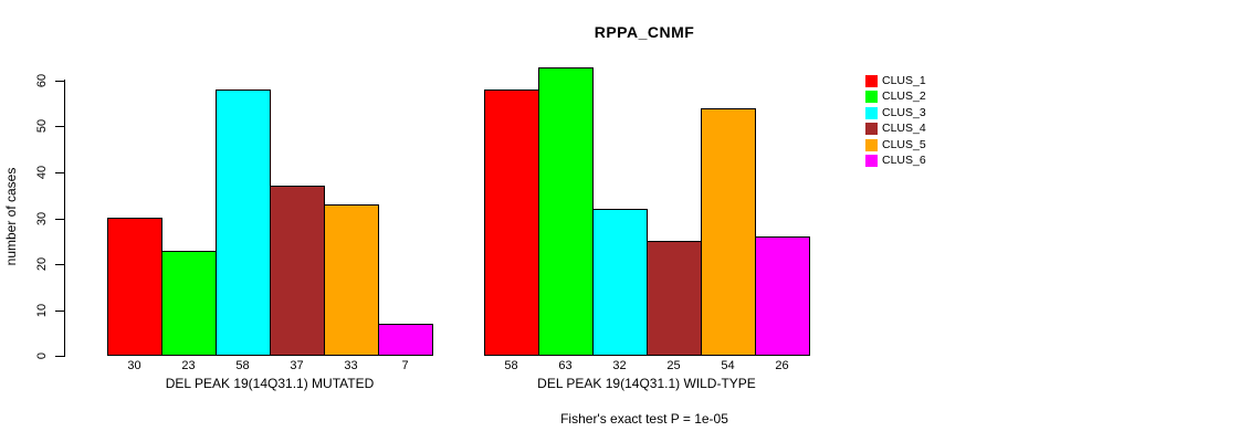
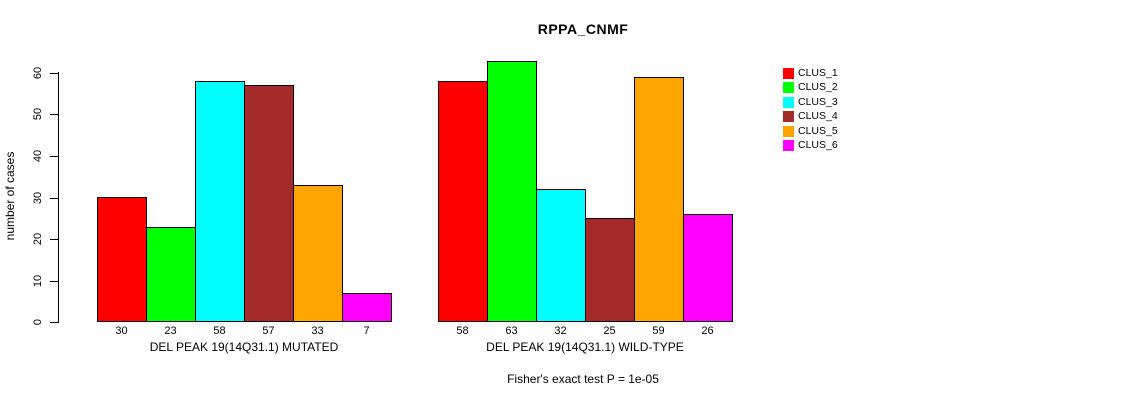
CLUS_4/DEL PEAK 19(14Q31.1) MUTATED: 37 -> 57
CLUS_5/DEL PEAK 19(14Q31.1) WILD-TYPE: 54 -> 59
